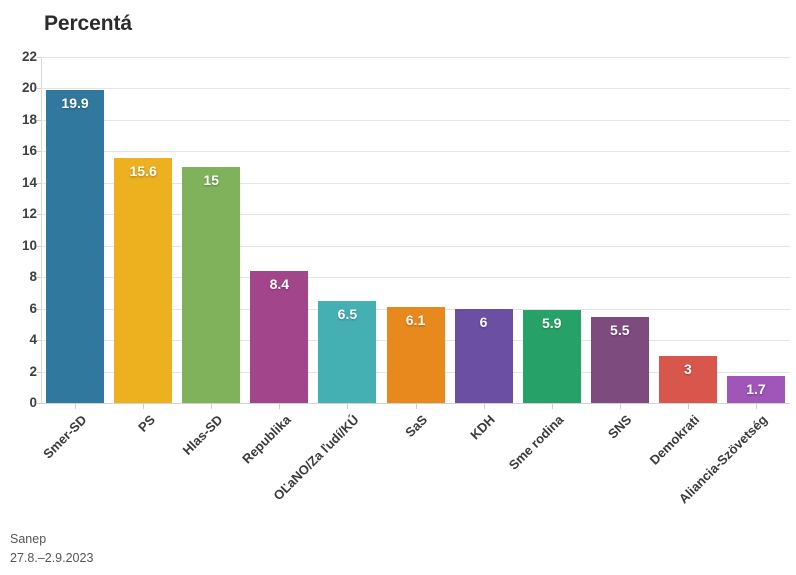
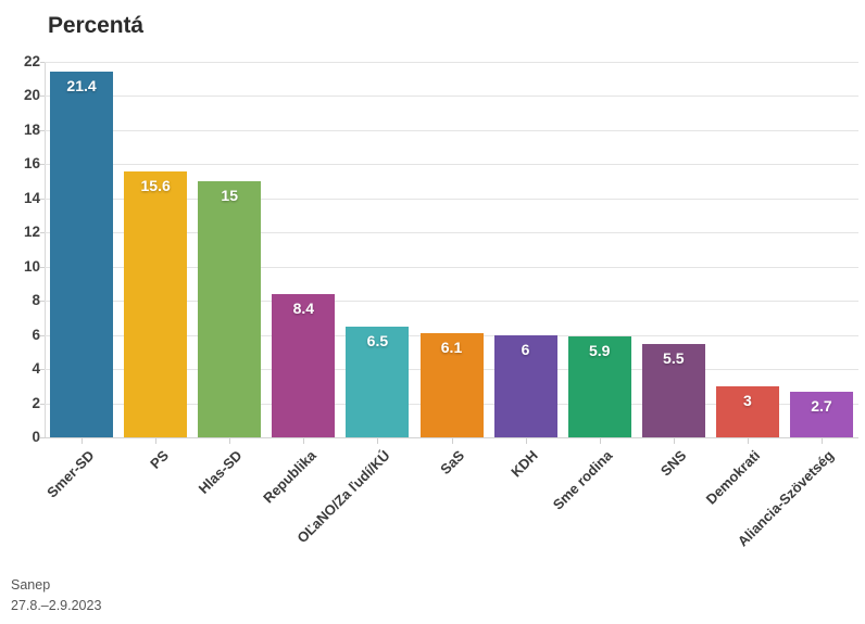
Smer-SD: 19.9 -> 21.4
Aliancia-Szövetség: 1.7 -> 2.7
